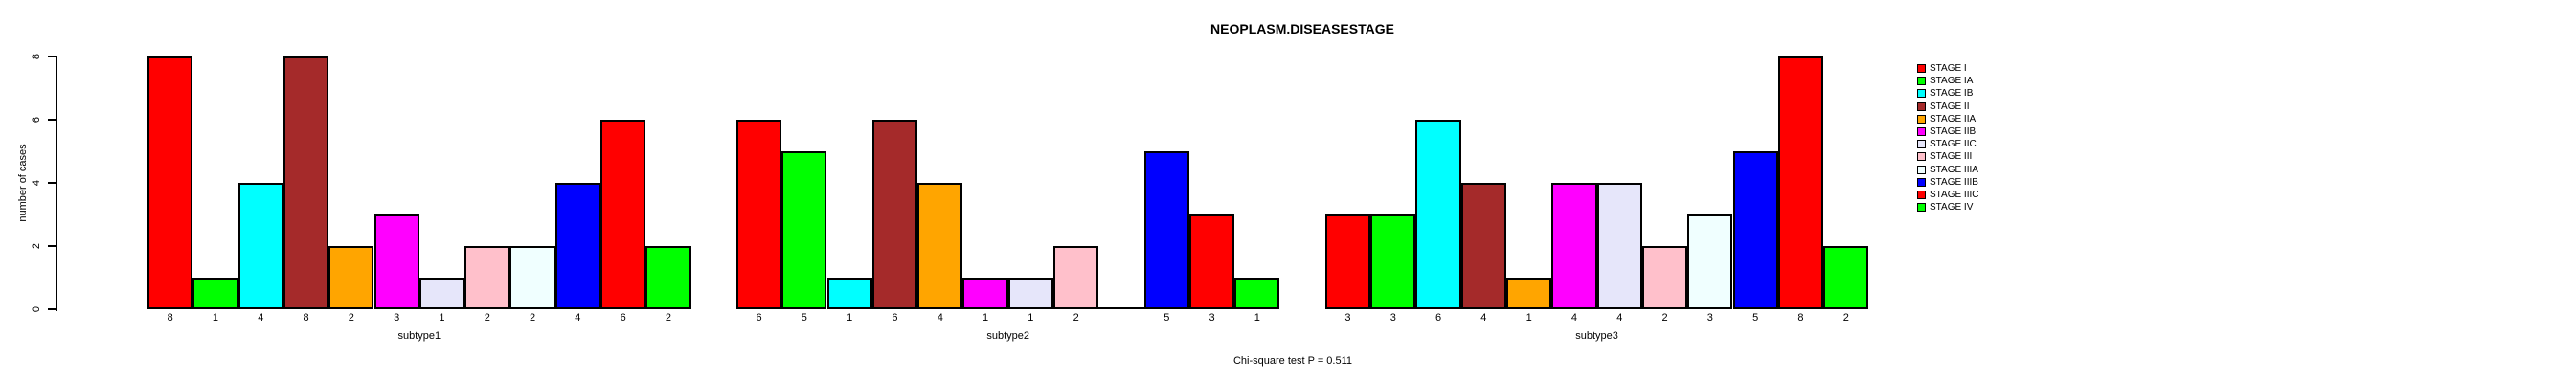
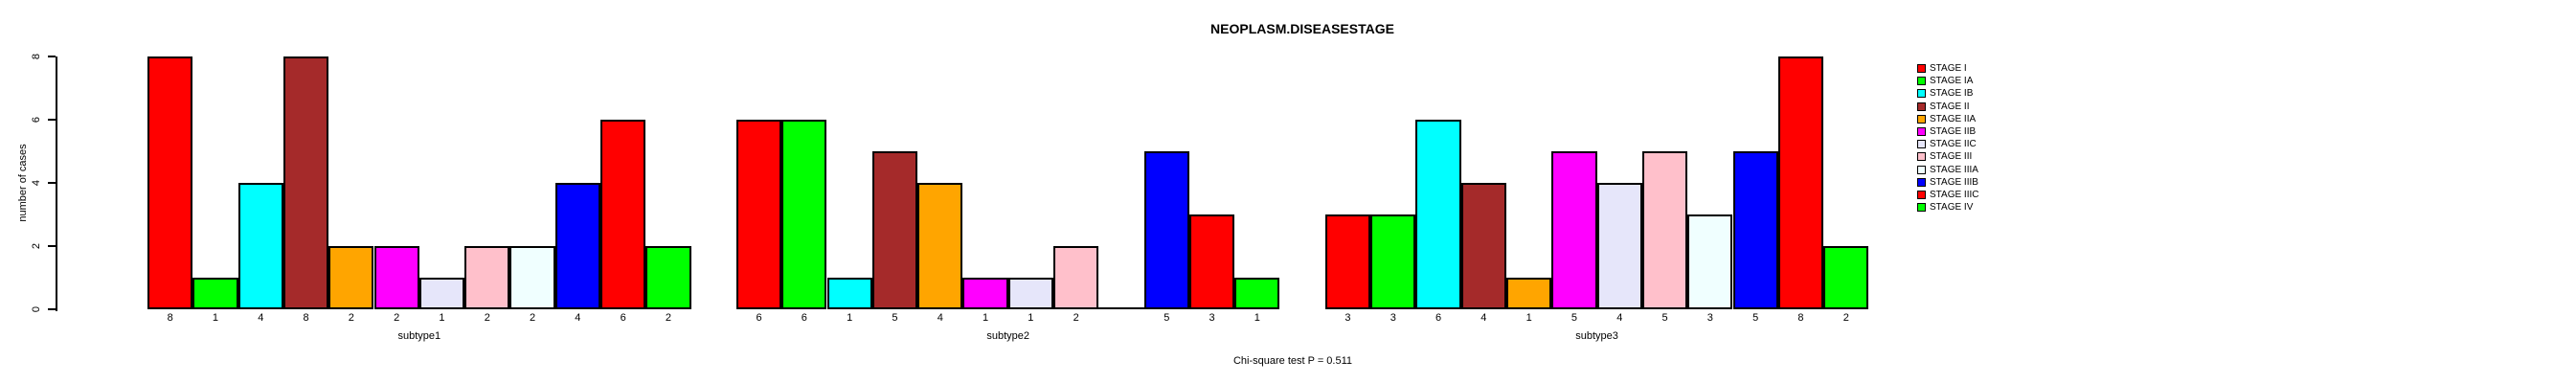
STAGE IIB/subtype1: 3 -> 2
STAGE IA/subtype2: 5 -> 6
STAGE II/subtype2: 6 -> 5
STAGE IIB/subtype3: 4 -> 5
STAGE III/subtype3: 2 -> 5
